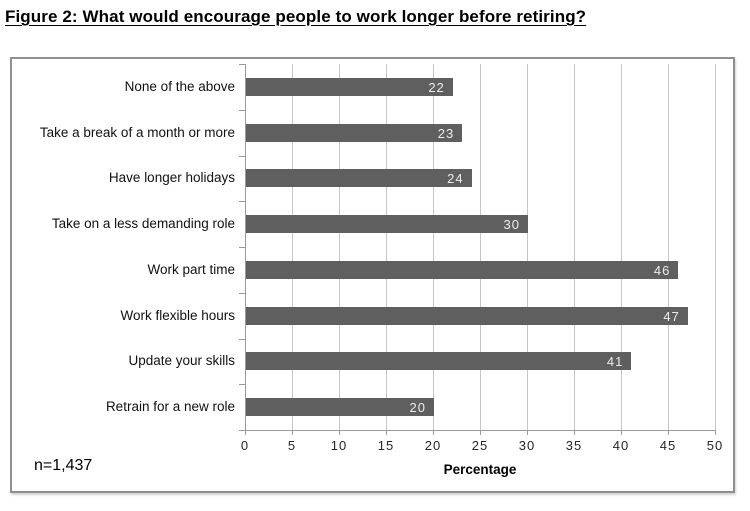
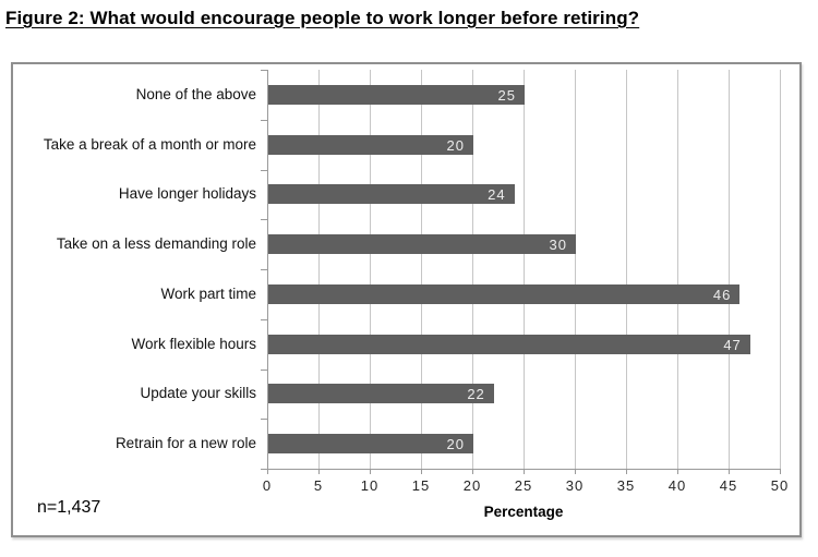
None of the above: 22 -> 25
Take a break of a month or more: 23 -> 20
Update your skills: 41 -> 22
